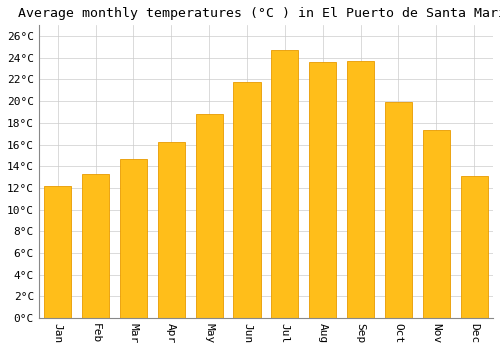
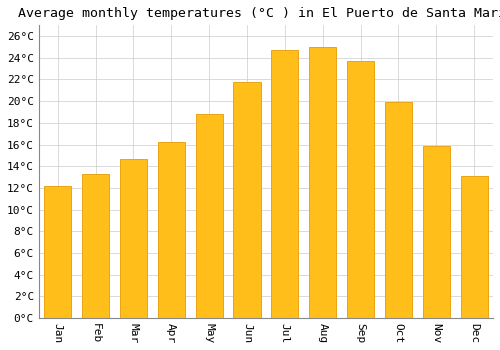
Aug: 23.6°C -> 25.0°C
Nov: 17.3°C -> 15.9°C
